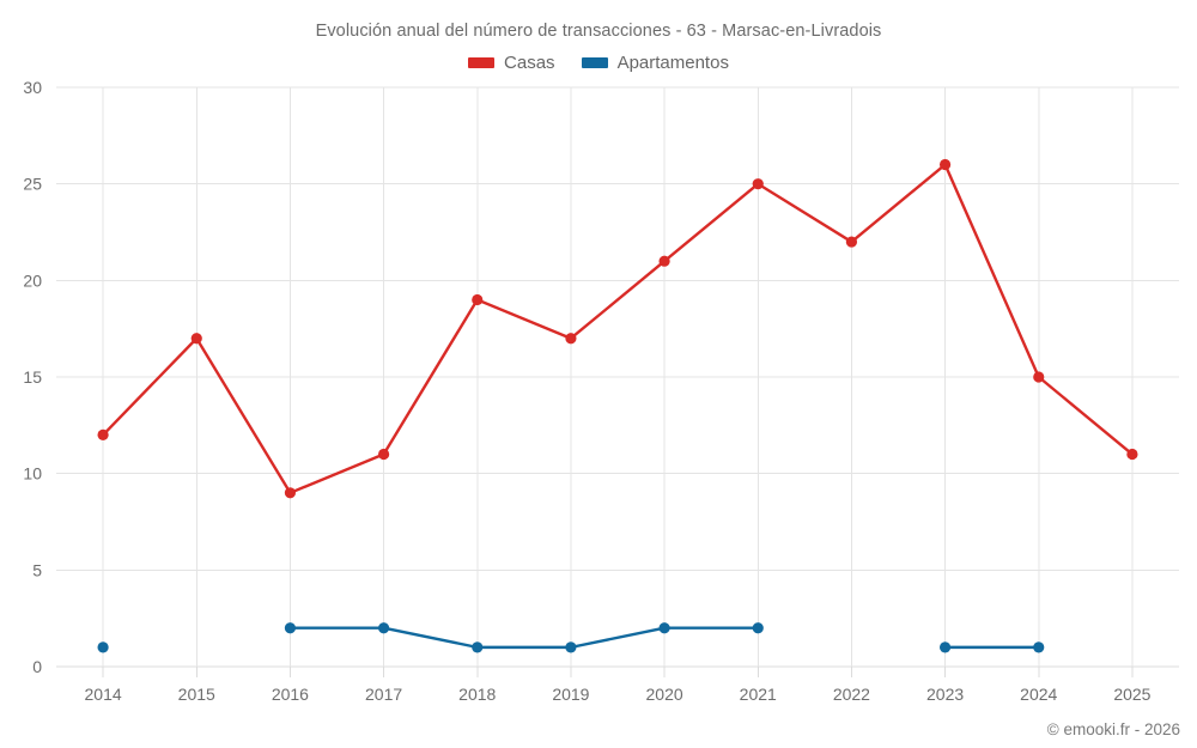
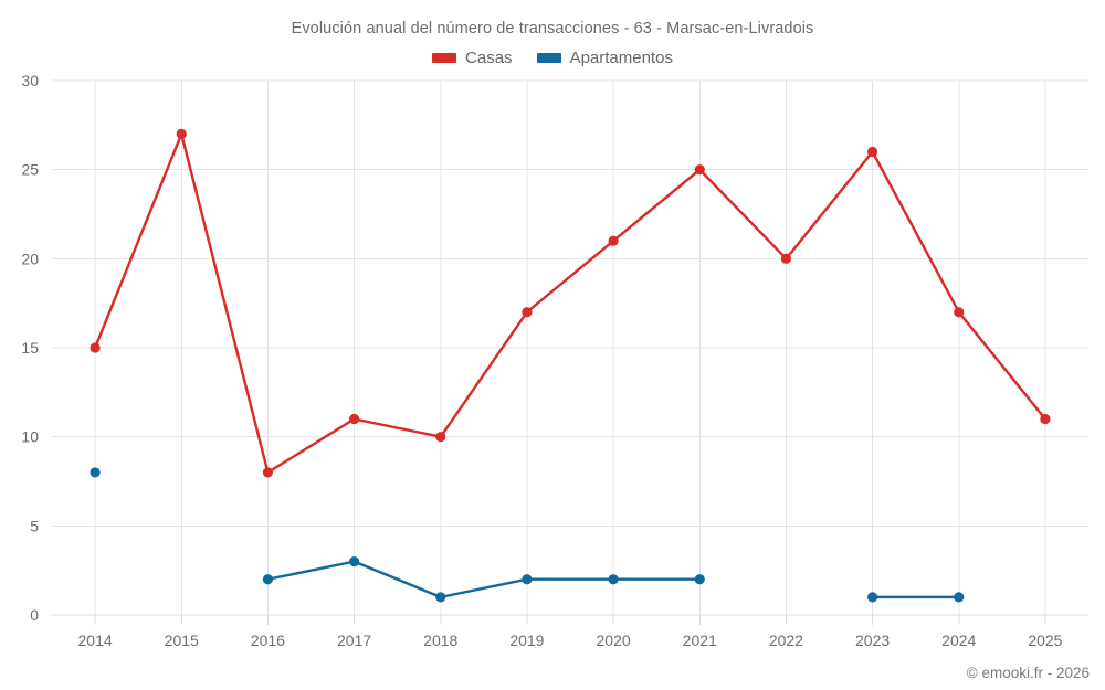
Casas/2014: 12 -> 15
Apartamentos/2014: 1 -> 8
Casas/2015: 17 -> 27
Casas/2016: 9 -> 8
Apartamentos/2017: 2 -> 3
Casas/2018: 19 -> 10
Apartamentos/2019: 1 -> 2
Casas/2022: 22 -> 20
Casas/2024: 15 -> 17
